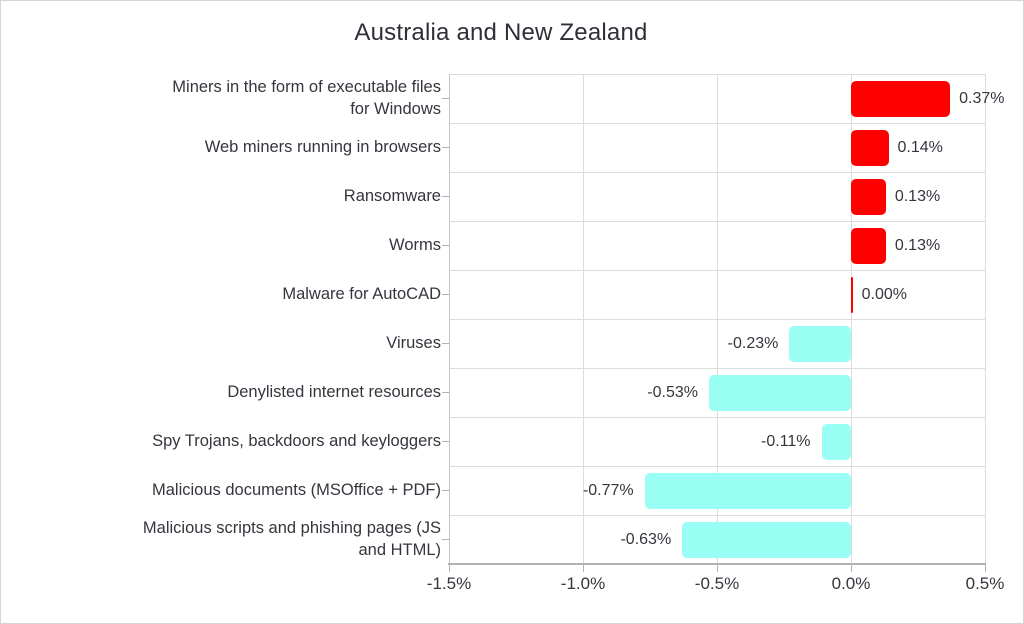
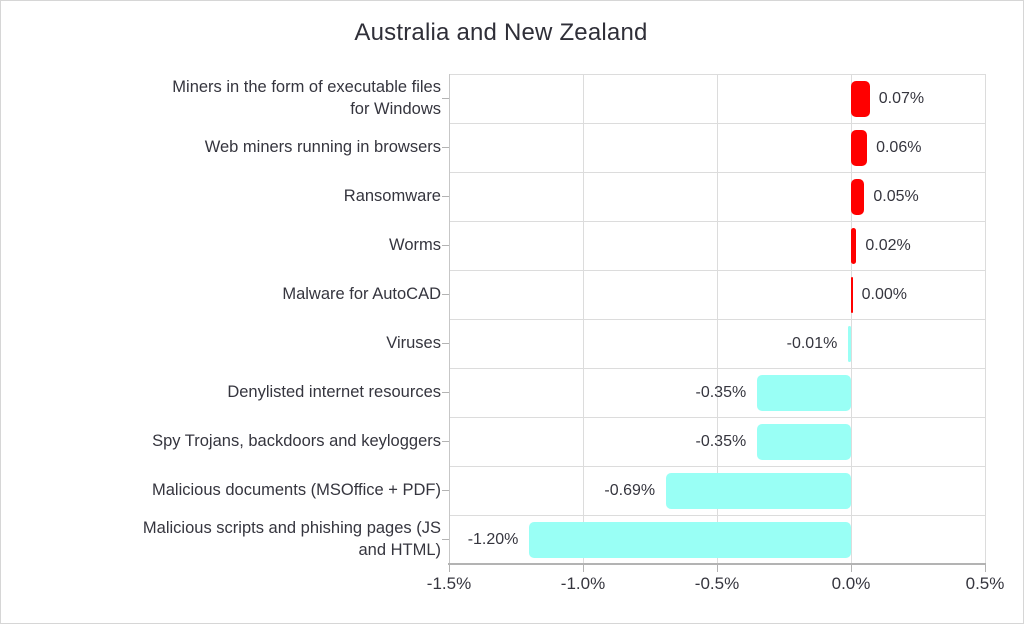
Miners in the form of executable files for Windows: 0.37% -> 0.07%
Web miners running in browsers: 0.14% -> 0.06%
Ransomware: 0.13% -> 0.05%
Worms: 0.13% -> 0.02%
Viruses: -0.23% -> -0.01%
Denylisted internet resources: -0.53% -> -0.35%
Spy Trojans, backdoors and keyloggers: -0.11% -> -0.35%
Malicious documents (MSOffice + PDF): -0.77% -> -0.69%
Malicious scripts and phishing pages (JS and HTML): -0.63% -> -1.20%
